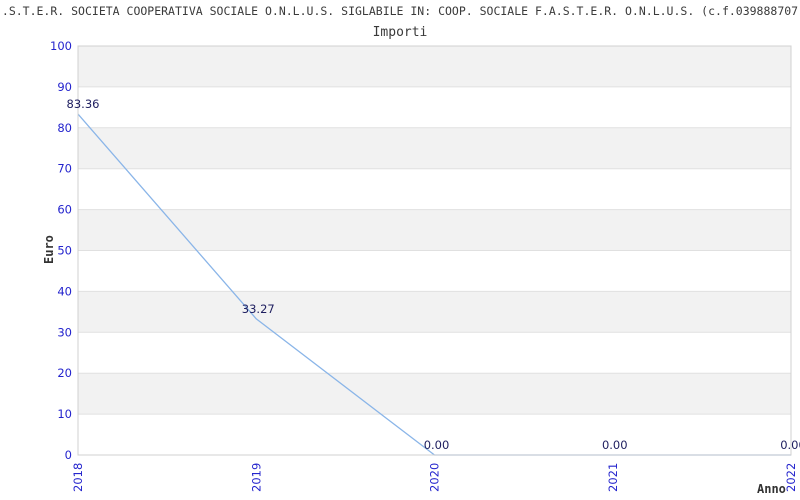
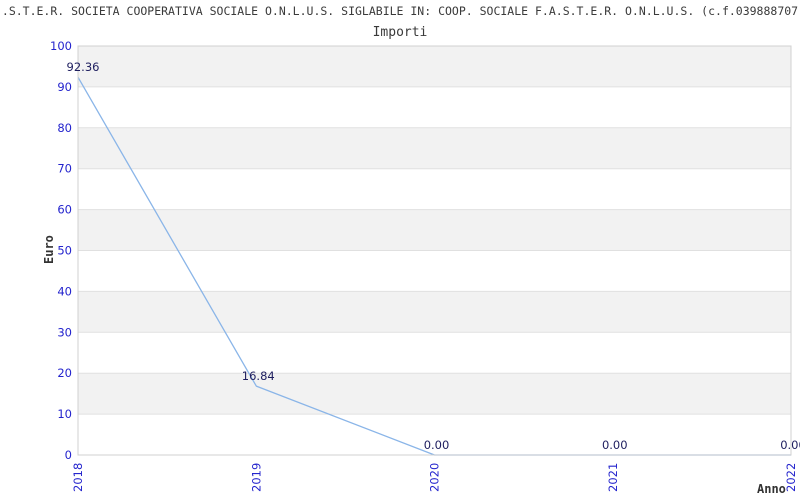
2018: 83.36 -> 92.36
2019: 33.27 -> 16.84
